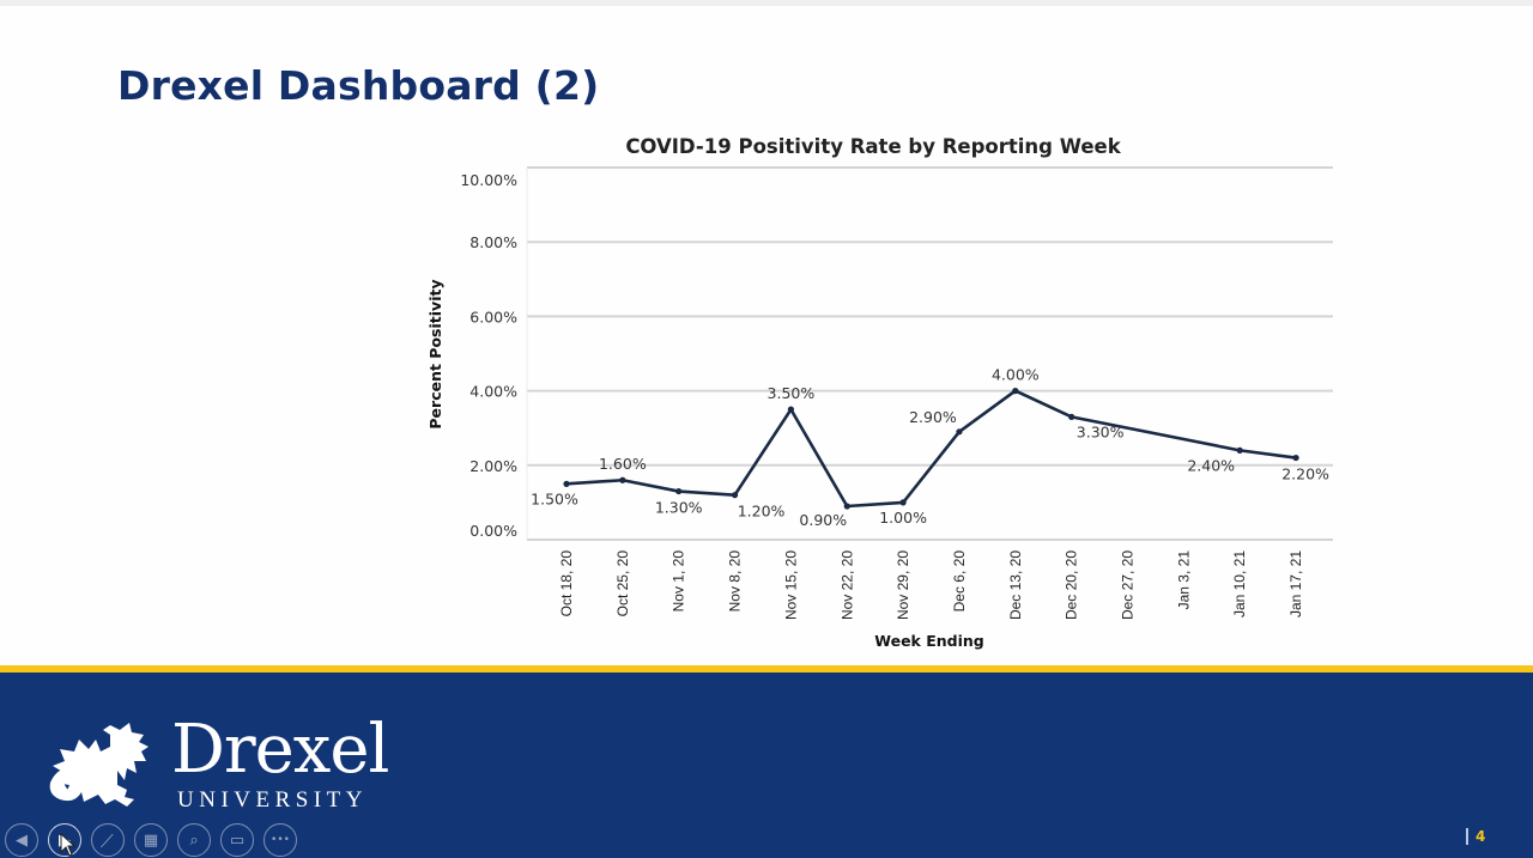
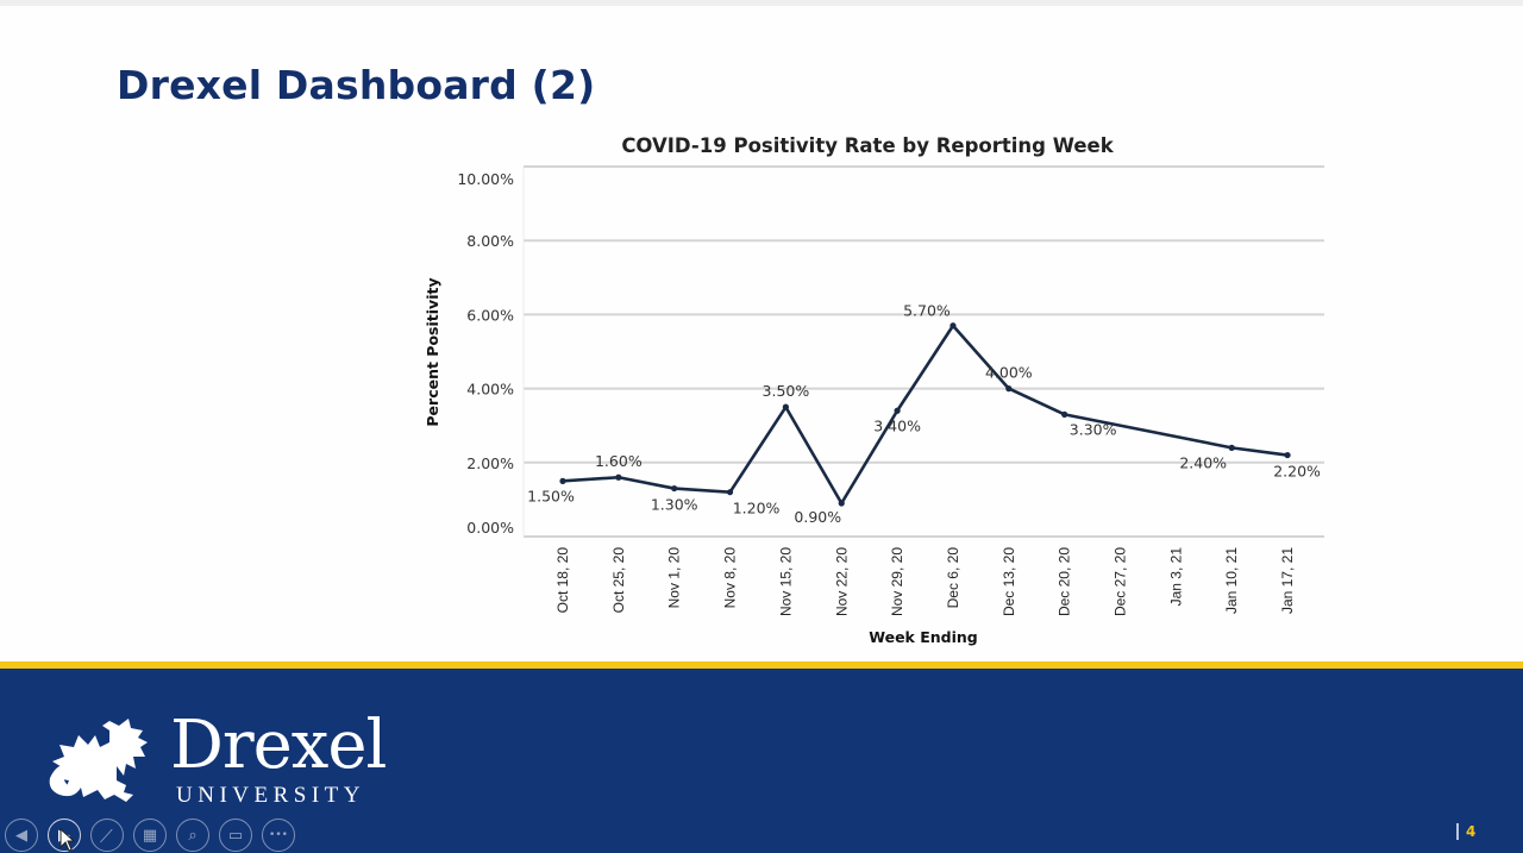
Nov 29, 20: 1.00% -> 3.40%
Dec 6, 20: 2.90% -> 5.70%
